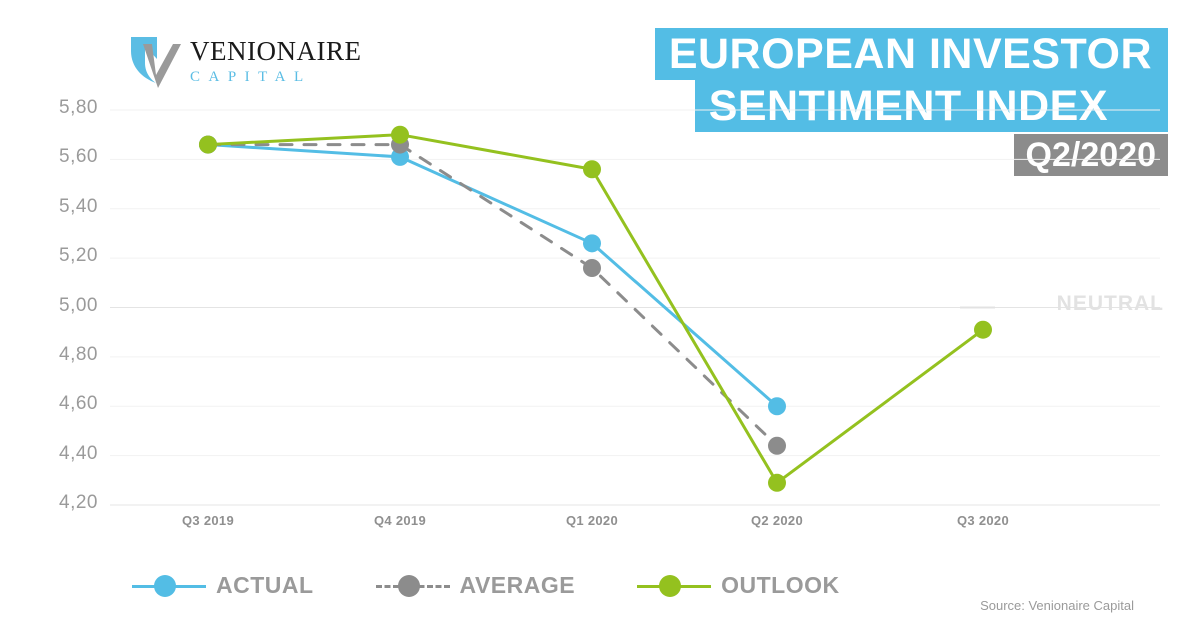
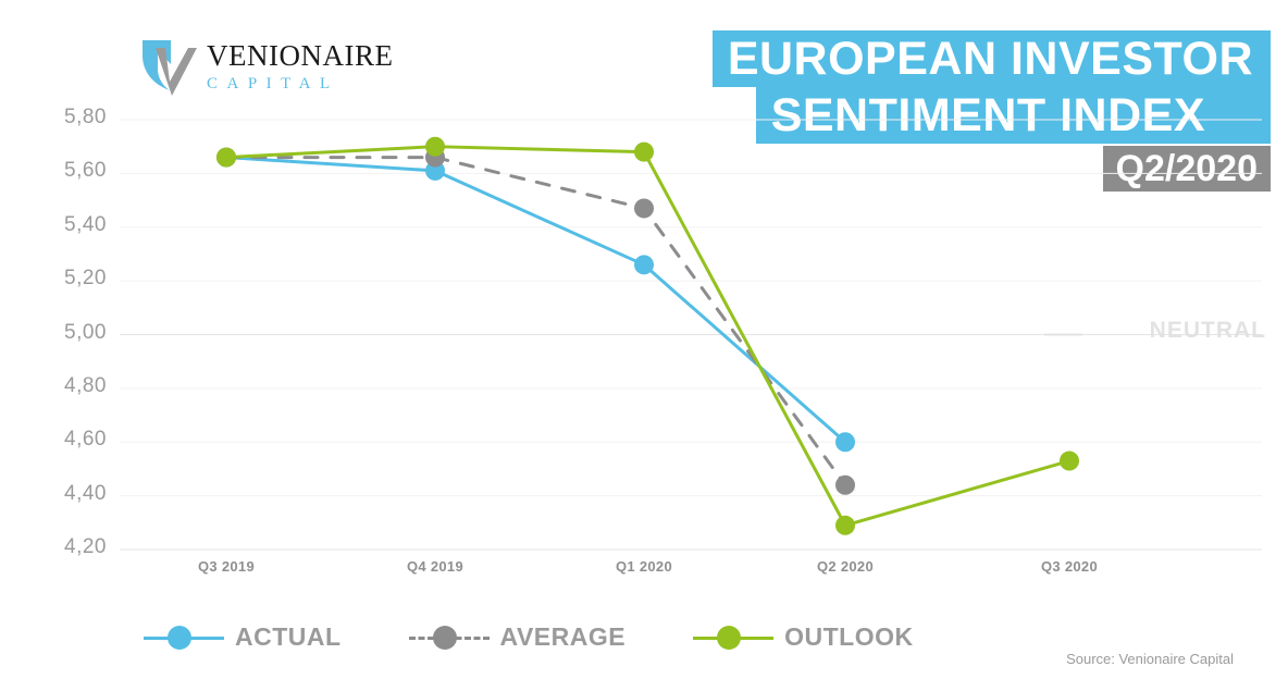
AVERAGE/Q1 2020: 5,16 -> 5,47
OUTLOOK/Q1 2020: 5,56 -> 5,68
OUTLOOK/Q3 2020: 4,91 -> 4,53
